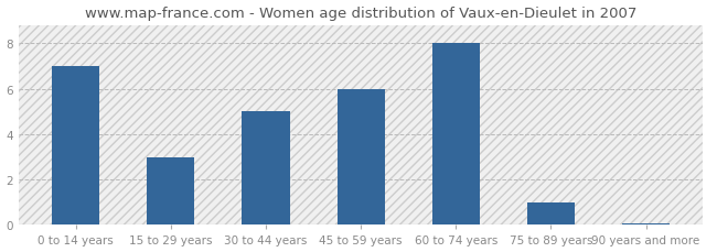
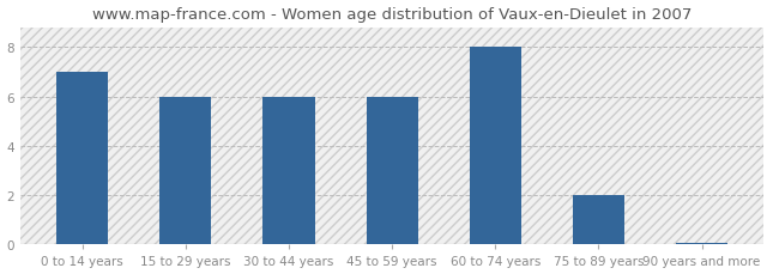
15 to 29 years: 3.00 -> 6.00
30 to 44 years: 5.00 -> 6.00
75 to 89 years: 1.00 -> 2.00
